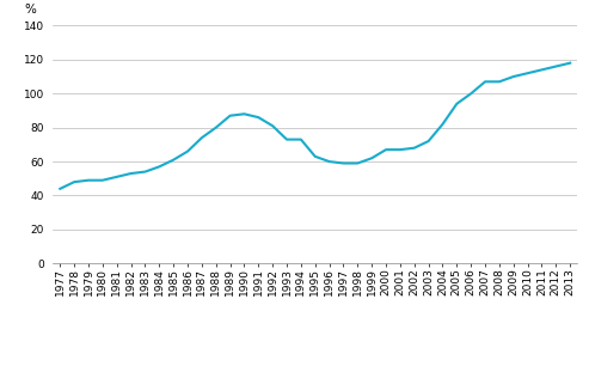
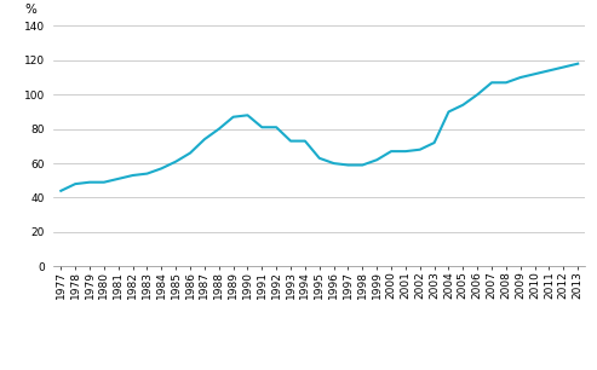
1991: 86 -> 81
2004: 82 -> 90
